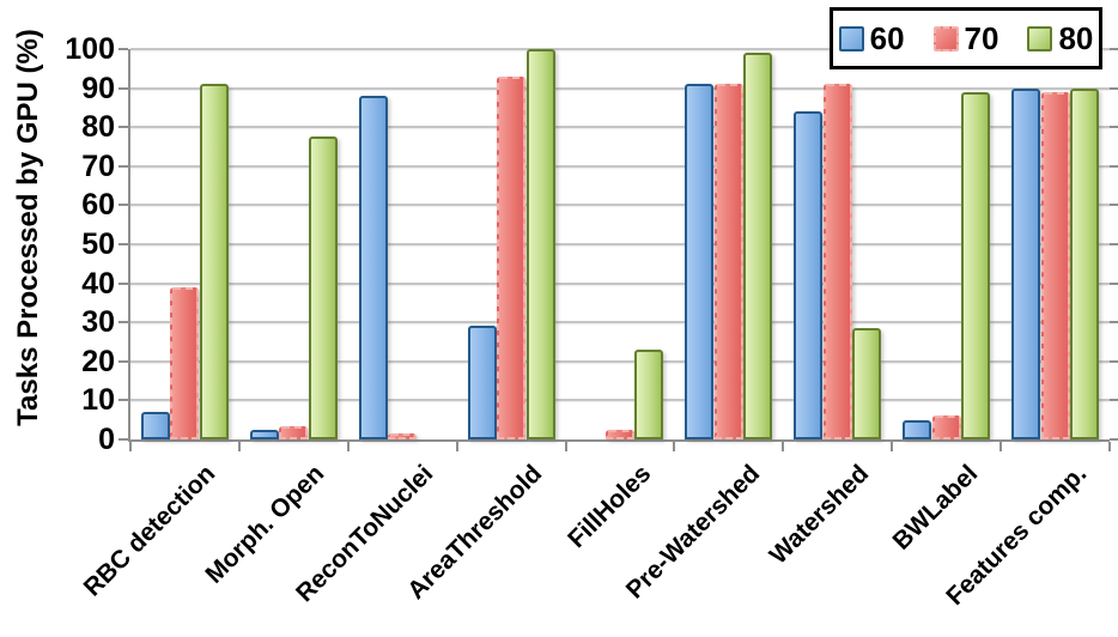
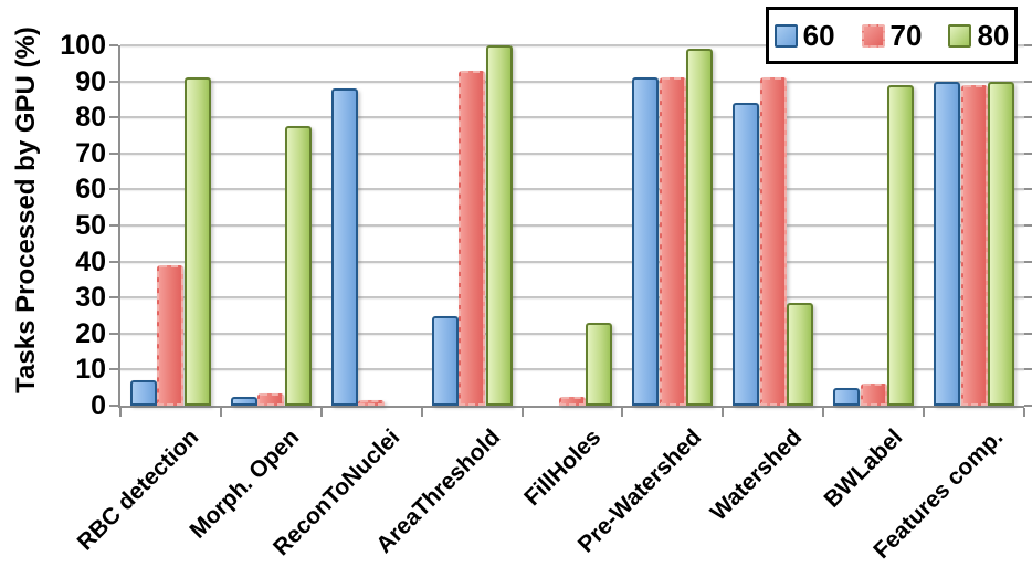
60/AreaThreshold: 29 -> 25
